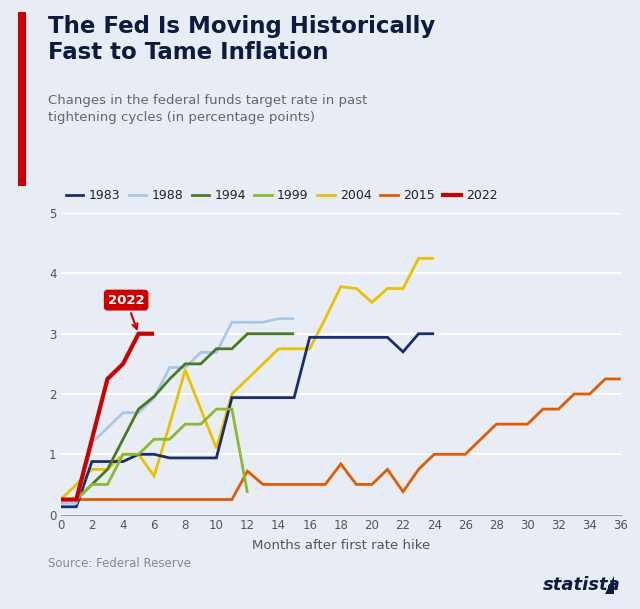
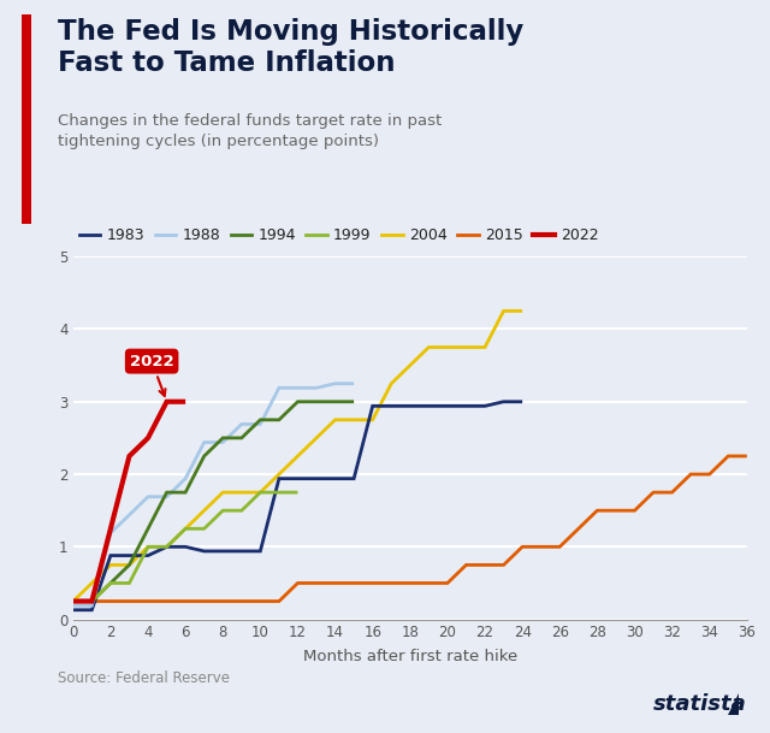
1994/6: 1.96 -> 1.75
2004/6: 0.64 -> 1.25
2004/8: 2.40 -> 1.75
2004/10: 1.10 -> 1.75
1999/12: 0.36 -> 1.75
2015/12: 0.72 -> 0.50
2004/18: 3.78 -> 3.50
2015/18: 0.84 -> 0.50
2004/20: 3.52 -> 3.75
1983/22: 2.70 -> 2.94
2015/22: 0.38 -> 0.75
